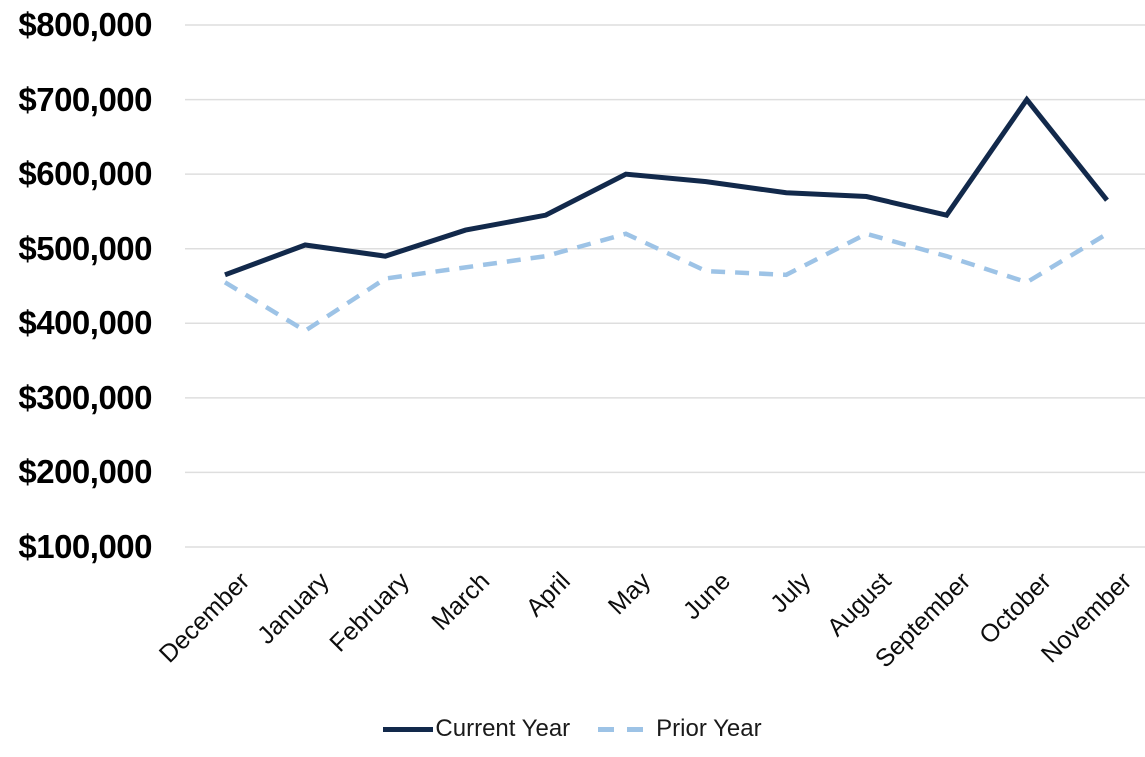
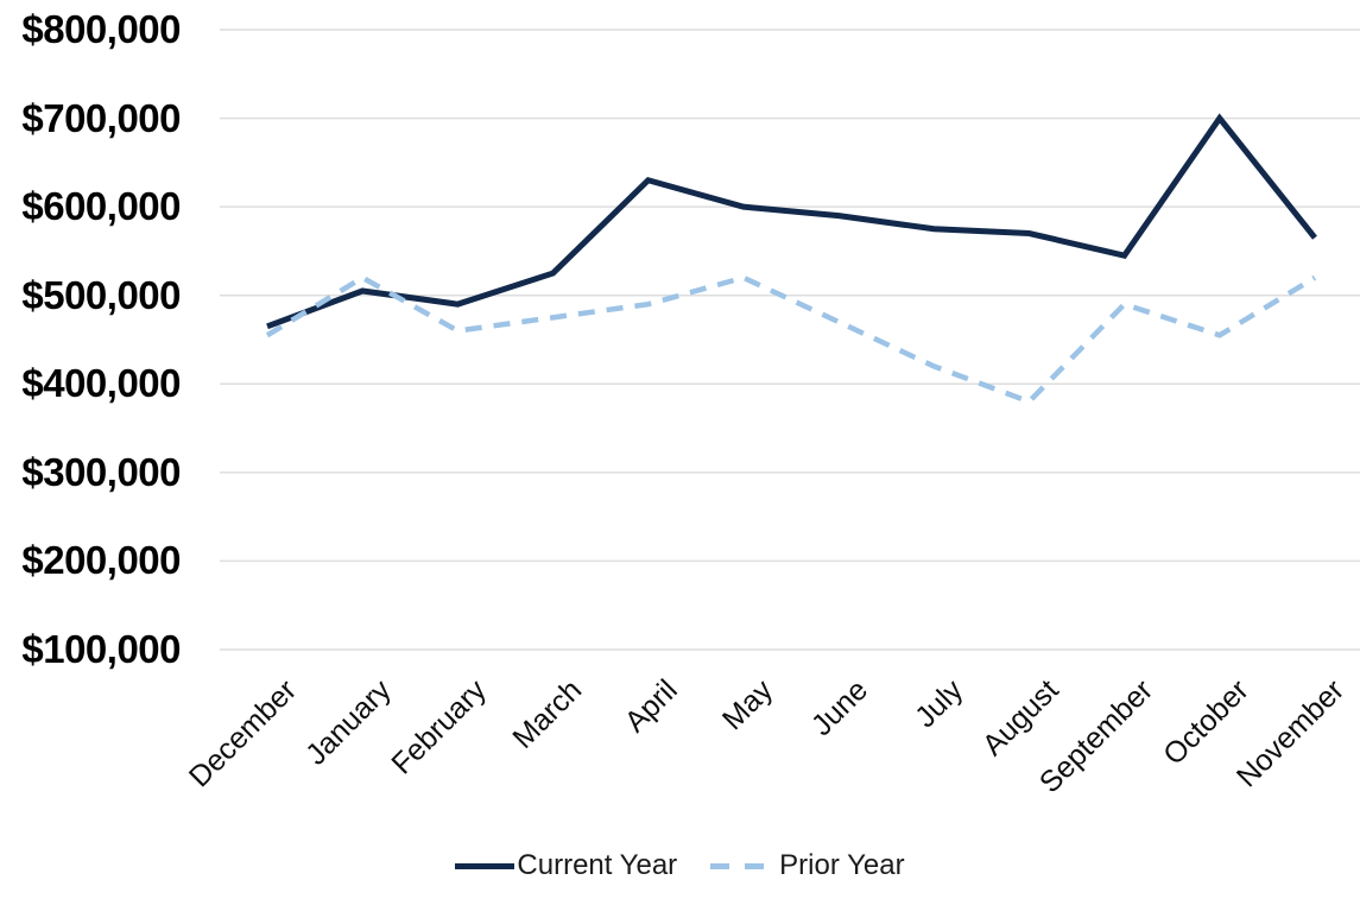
Prior Year/January: $390000 -> $520000
Current Year/April: $540000 -> $630000
Prior Year/July: $460000 -> $420000
Prior Year/August: $520000 -> $380000
